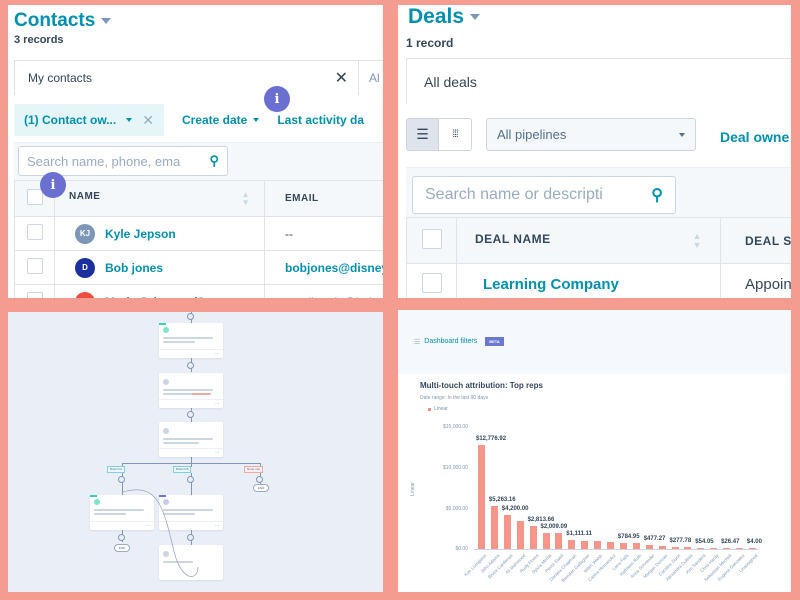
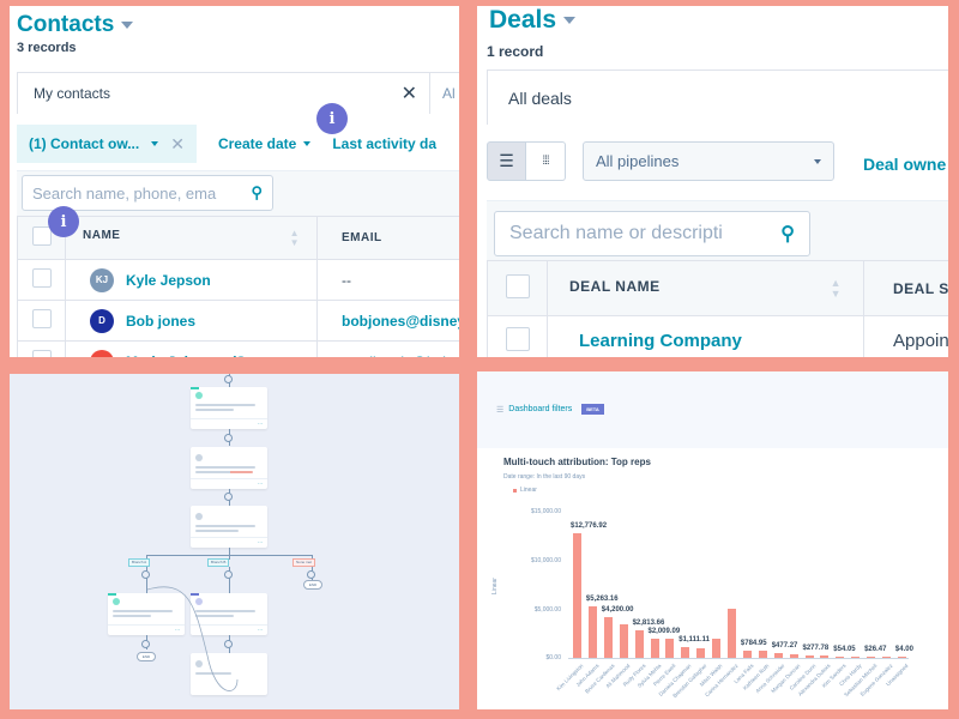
Mitch Walsh: $1000 -> $2000
Carina Hernandez: $1000 -> $5000
